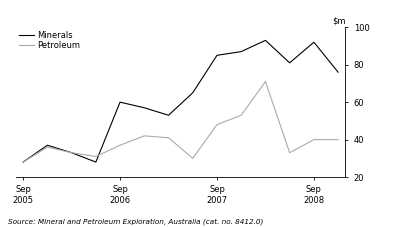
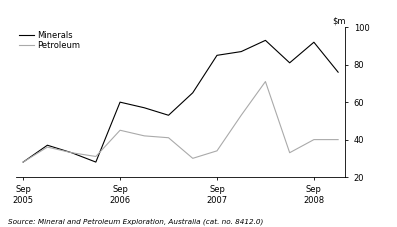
Petroleum/Sep 2006: 37 -> 45
Petroleum/Sep 2007: 48 -> 34
